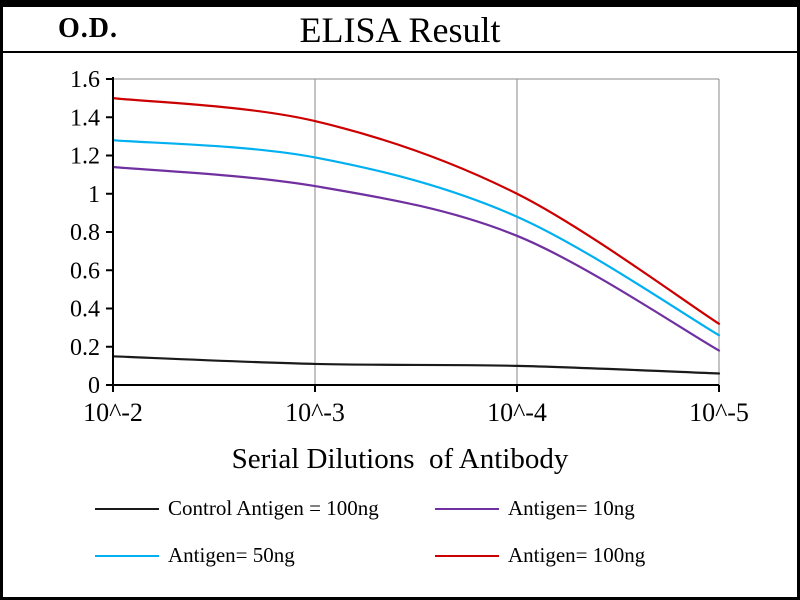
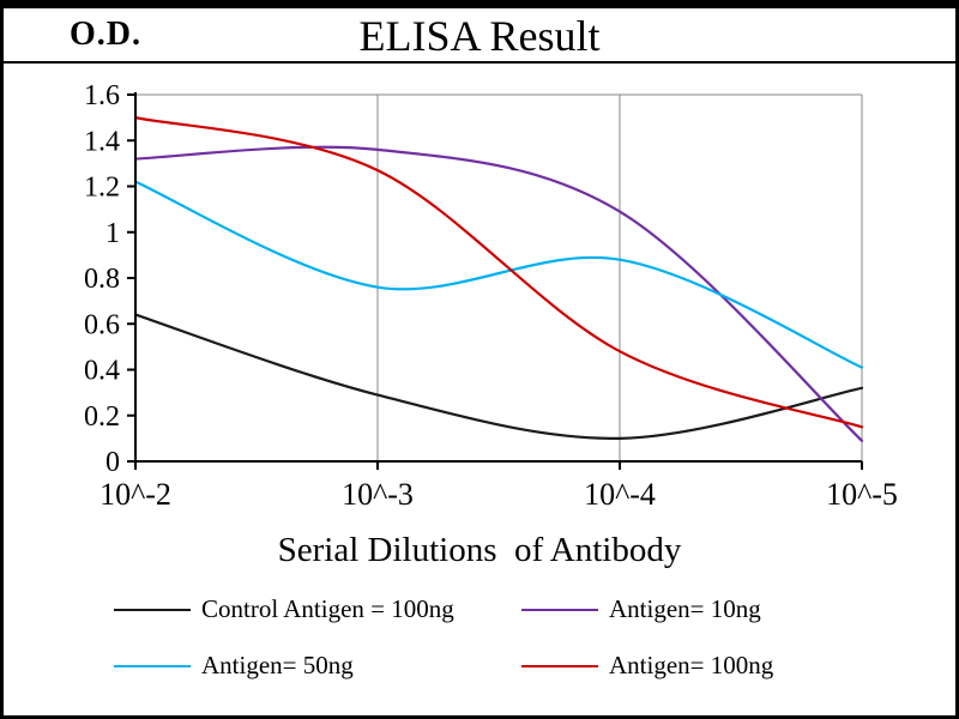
Control Antigen = 100ng/10^-2: 0.15 -> 0.64
Antigen= 10ng/10^-2: 1.14 -> 1.32
Antigen= 50ng/10^-2: 1.28 -> 1.22
Control Antigen = 100ng/10^-3: 0.11 -> 0.29
Antigen= 10ng/10^-3: 1.04 -> 1.36
Antigen= 50ng/10^-3: 1.19 -> 0.76
Antigen= 100ng/10^-3: 1.38 -> 1.27
Antigen= 10ng/10^-4: 0.78 -> 1.09
Antigen= 100ng/10^-4: 1.00 -> 0.48
Control Antigen = 100ng/10^-5: 0.06 -> 0.32
Antigen= 10ng/10^-5: 0.18 -> 0.09
Antigen= 50ng/10^-5: 0.26 -> 0.41
Antigen= 100ng/10^-5: 0.32 -> 0.15
